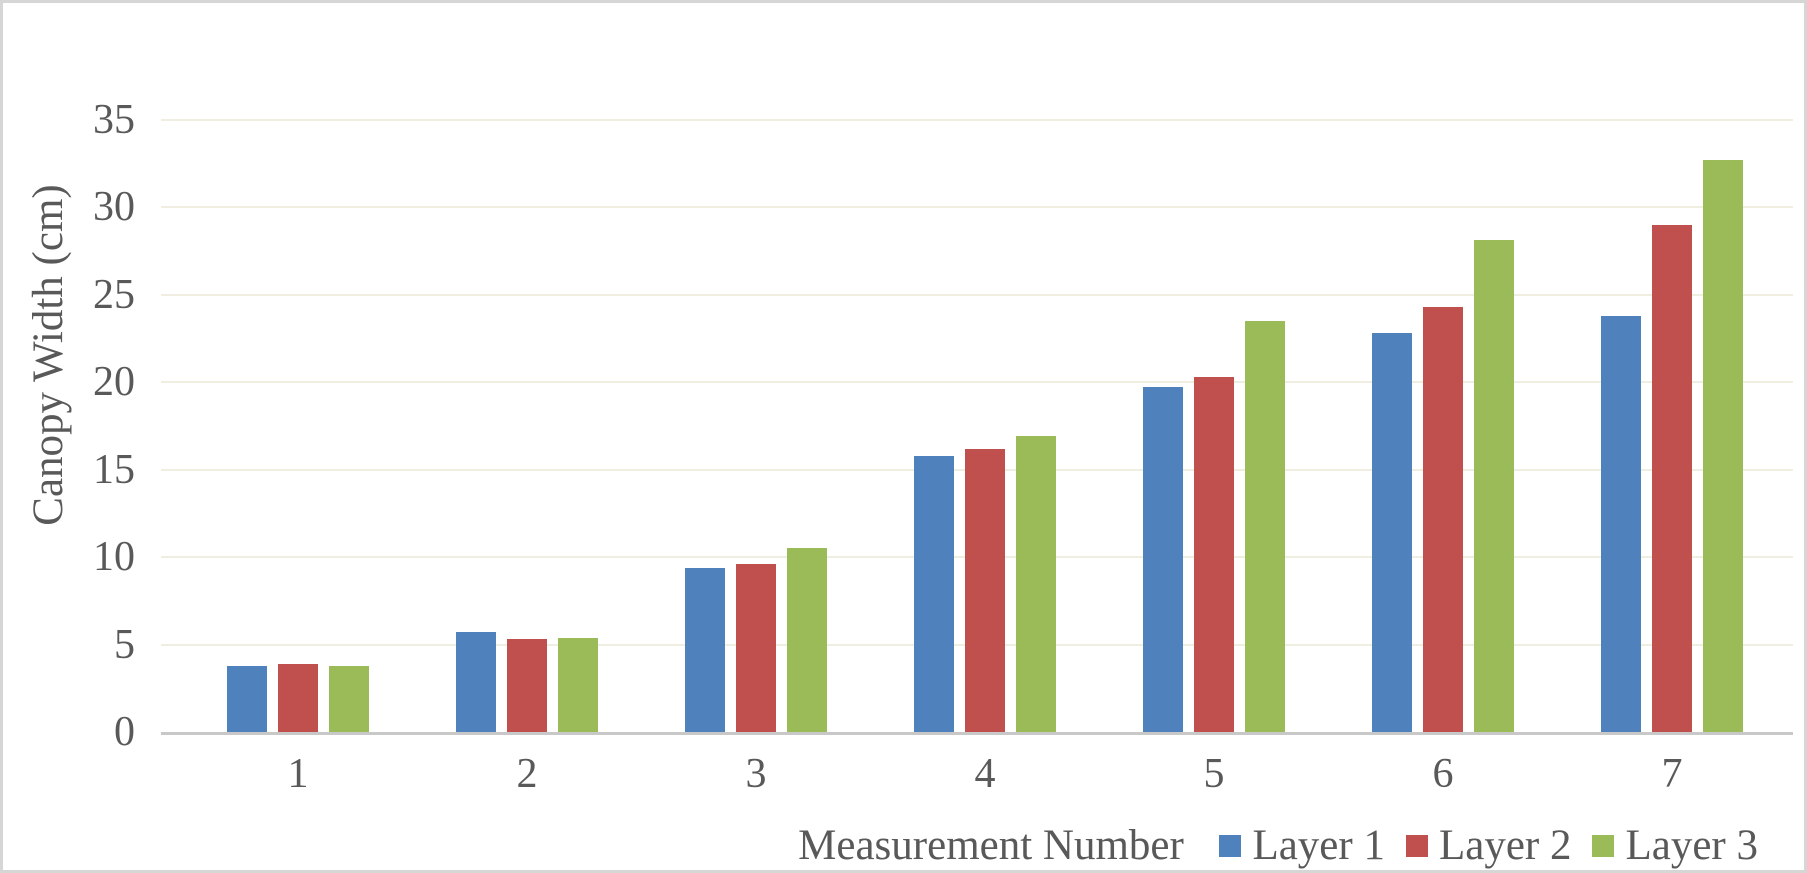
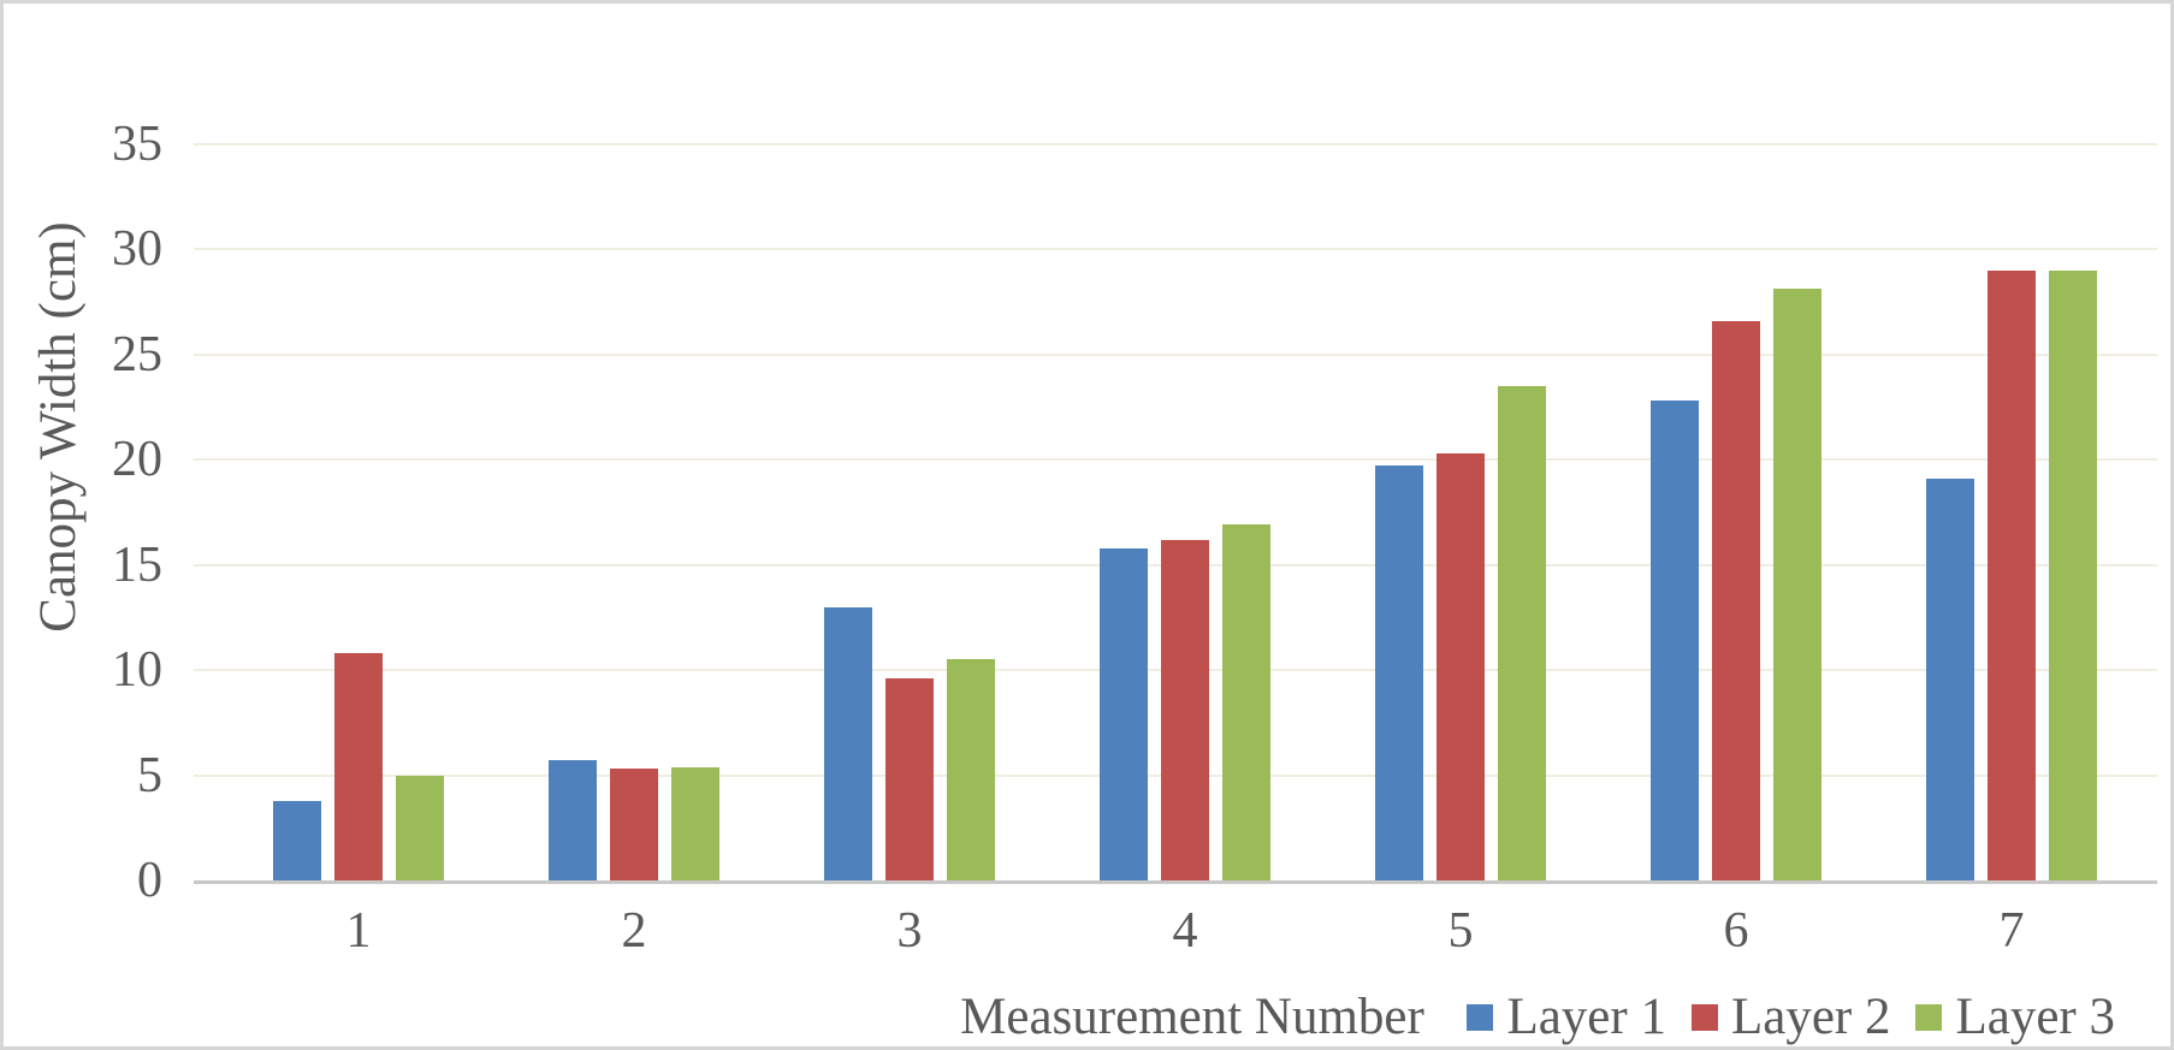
Layer 2/1: 3.9 -> 10.8
Layer 3/1: 3.8 -> 5.0
Layer 1/3: 9.4 -> 13.0
Layer 2/6: 24.3 -> 26.6
Layer 1/7: 23.8 -> 19.1
Layer 3/7: 32.7 -> 29.0
